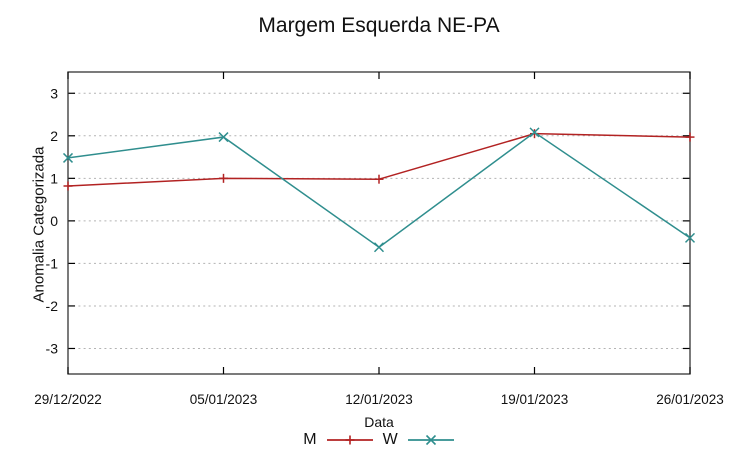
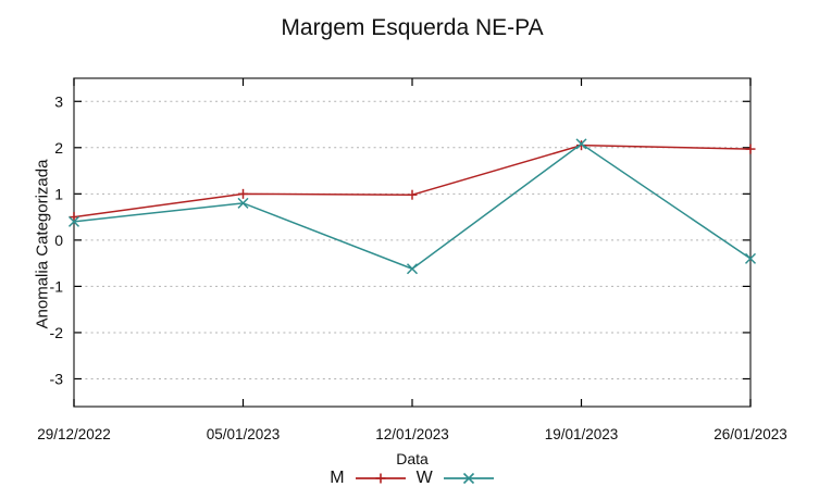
M/29/12/2022: 0.8 -> 0.5
W/29/12/2022: 1.5 -> 0.4
W/05/01/2023: 2.0 -> 0.8
